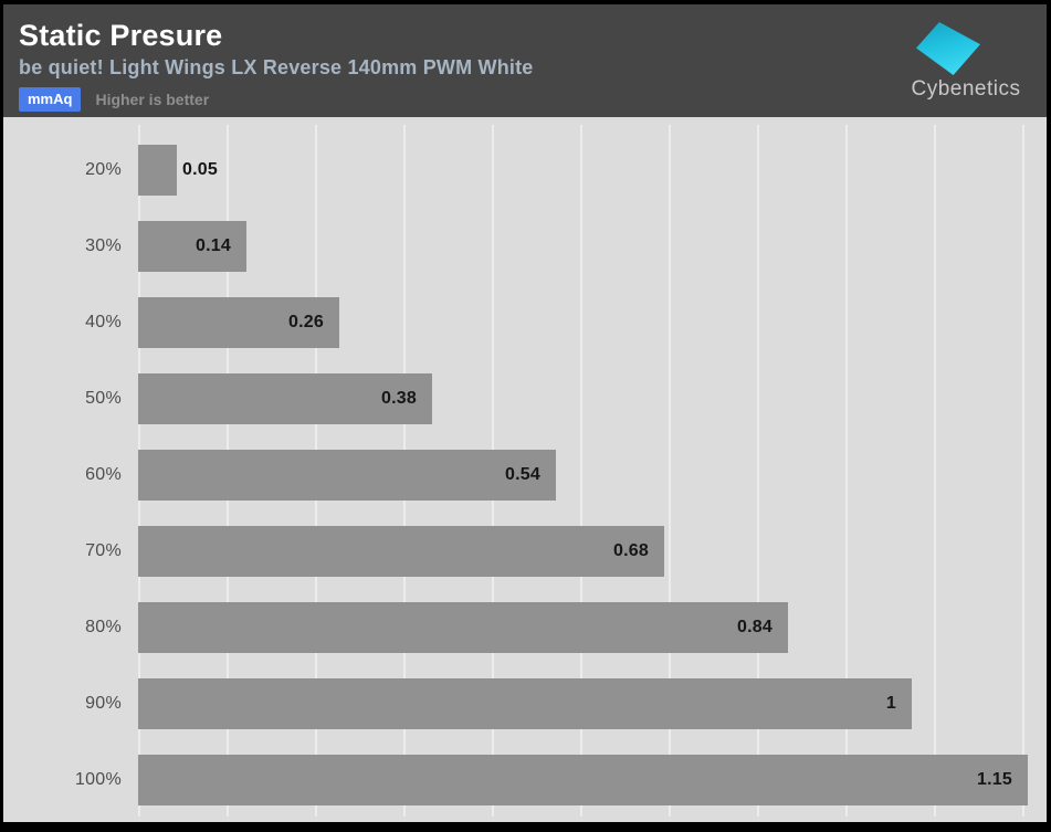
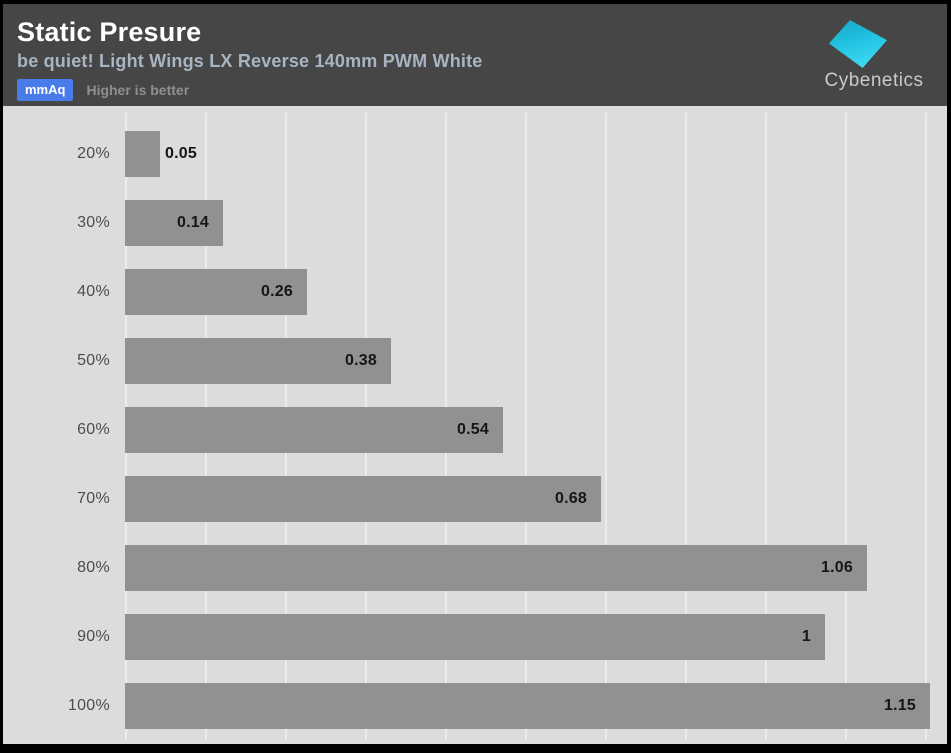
80%: 0.84 -> 1.06
